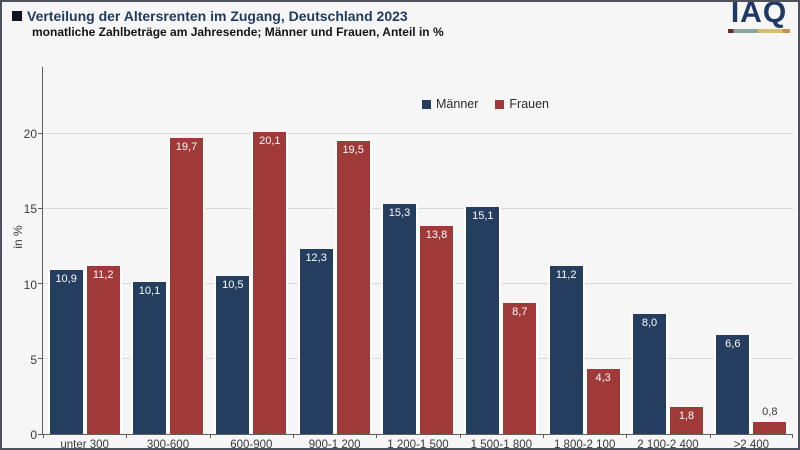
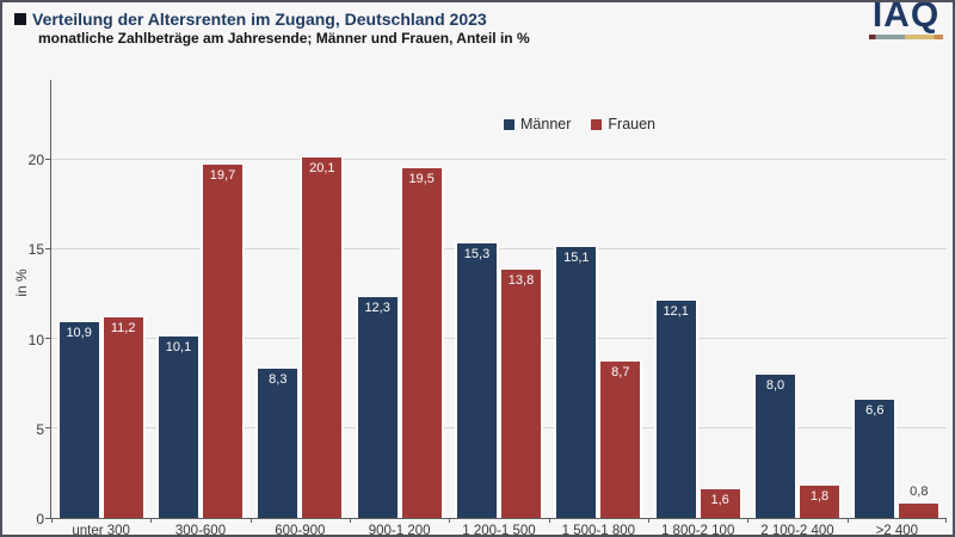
Männer/600-900: 10,5 -> 8,3
Männer/1 800-2 100: 11,2 -> 12,1
Frauen/1 800-2 100: 4,3 -> 1,6
